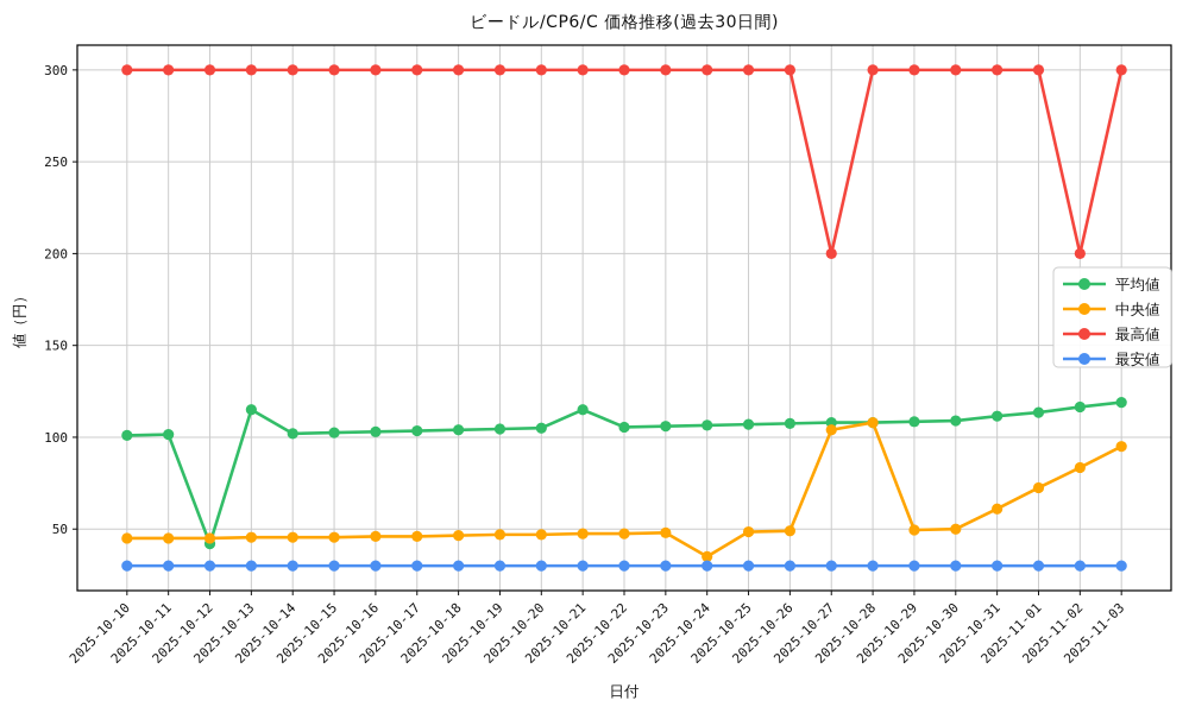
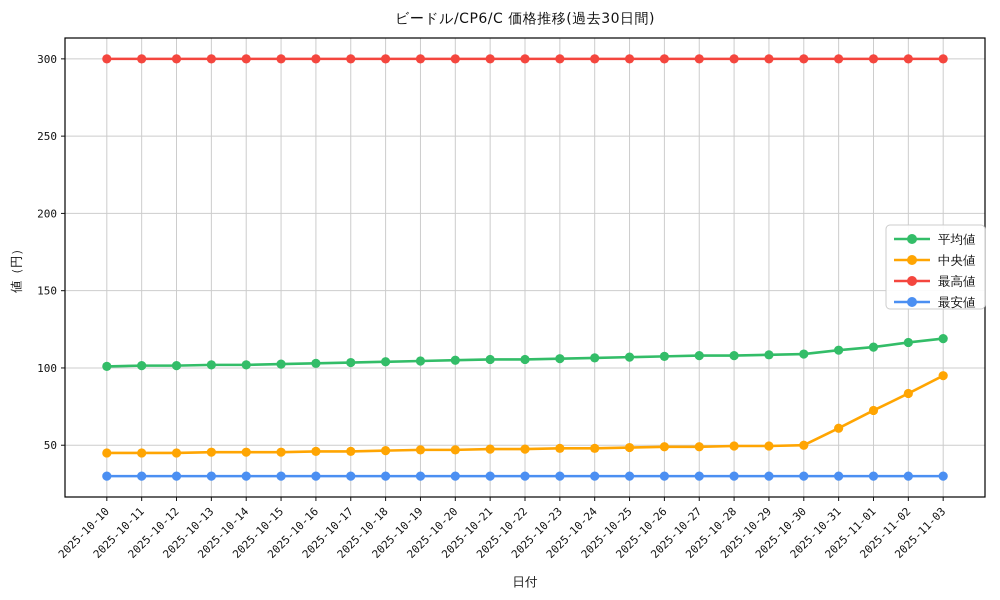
平均値/2025-10-12: 42 -> 102
平均値/2025-10-13: 115 -> 102
平均値/2025-10-21: 115 -> 106
中央値/2025-10-24: 35 -> 48
中央値/2025-10-27: 104 -> 49
最高値/2025-10-27: 200 -> 300
中央値/2025-10-28: 108 -> 50
最高値/2025-11-02: 200 -> 300
